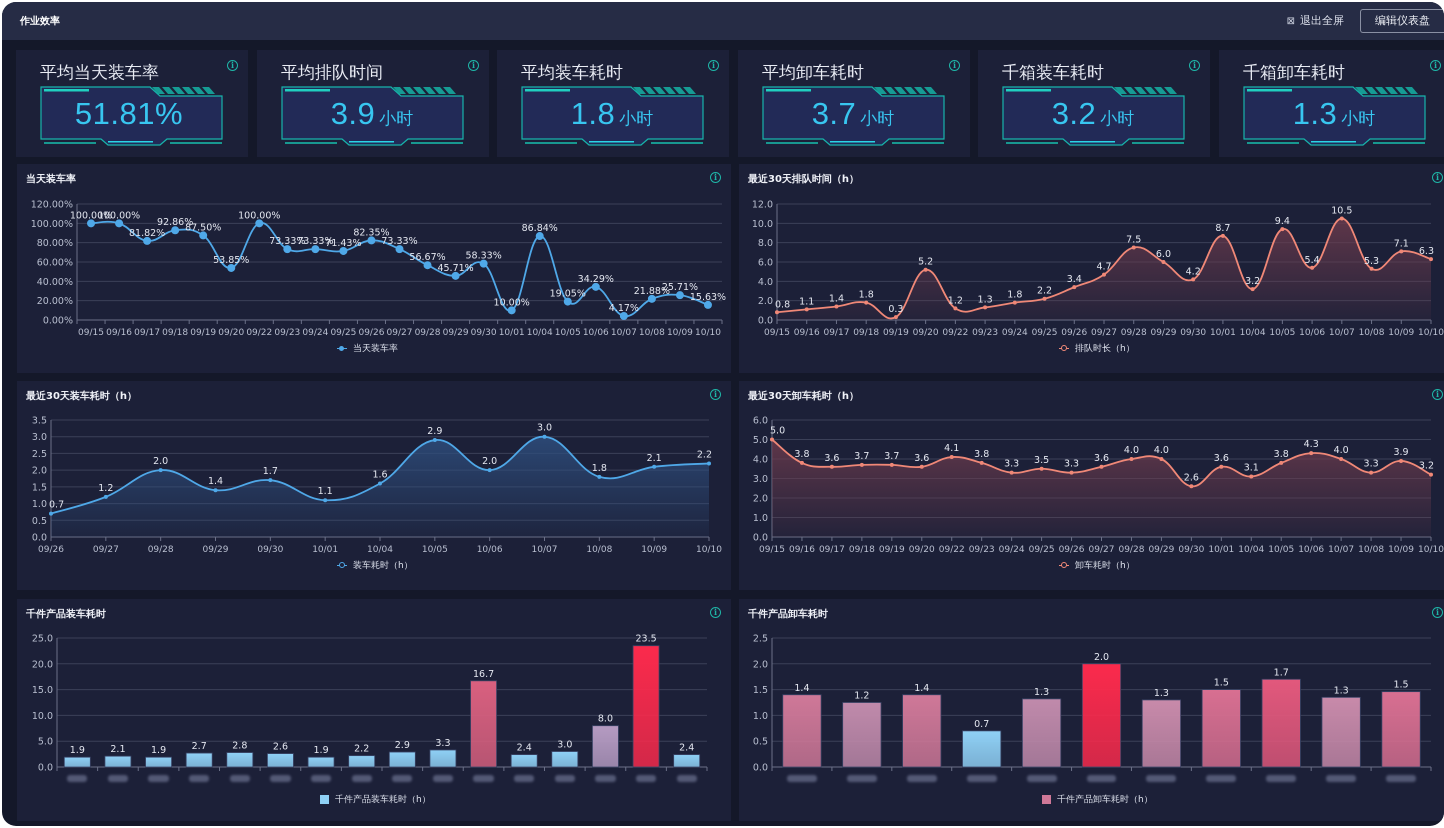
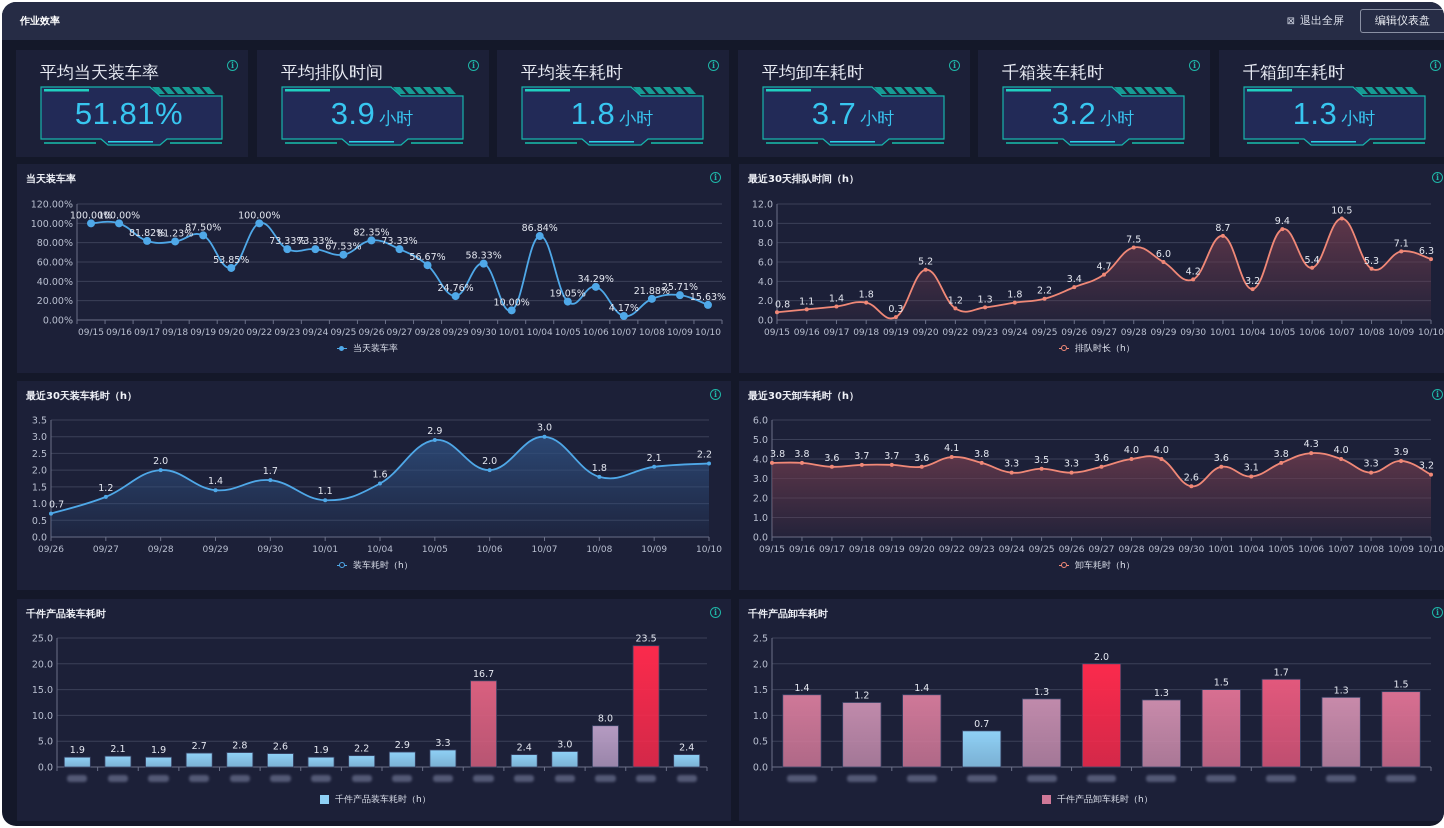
当天装车率/09/18: 92.86% -> 81.23%
当天装车率/09/25: 71.43% -> 67.53%
当天装车率/09/29: 45.71% -> 24.76%
最近30天卸车耗时（h）/09/15: 5.0 -> 3.8
